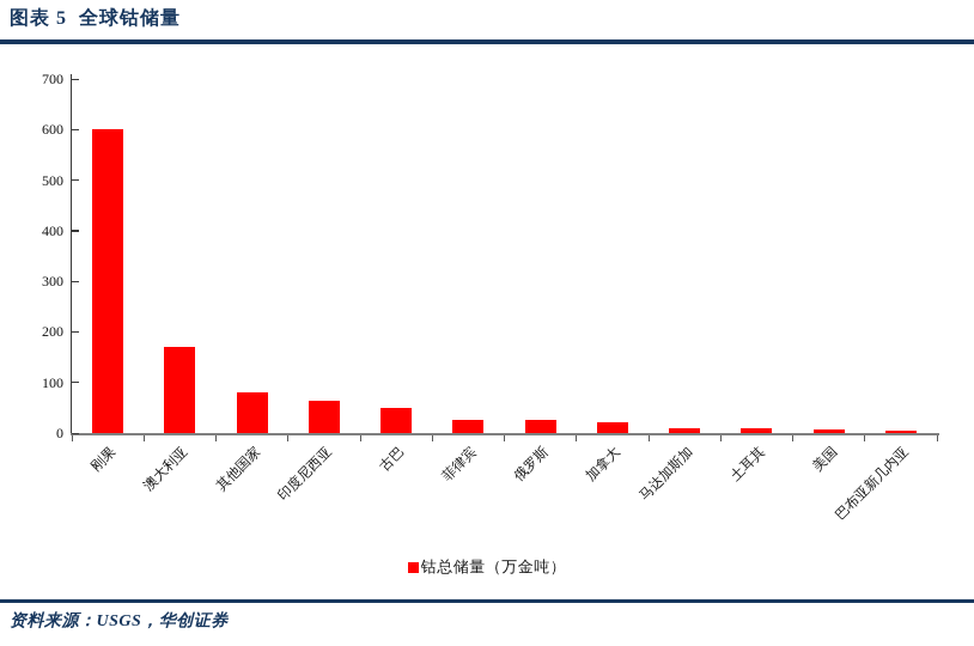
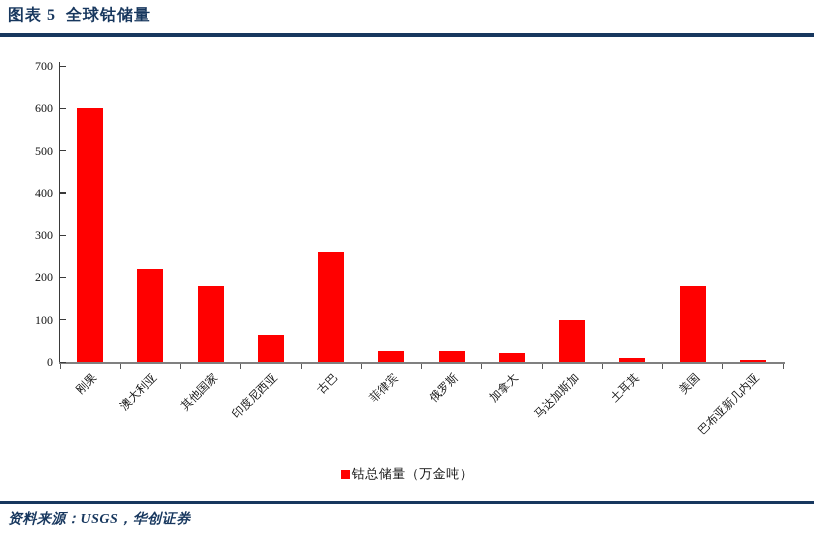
澳大利亚: 170 -> 220
其他国家: 80 -> 180
古巴: 50 -> 260
马达加斯加: 10 -> 100
美国: 10 -> 180
